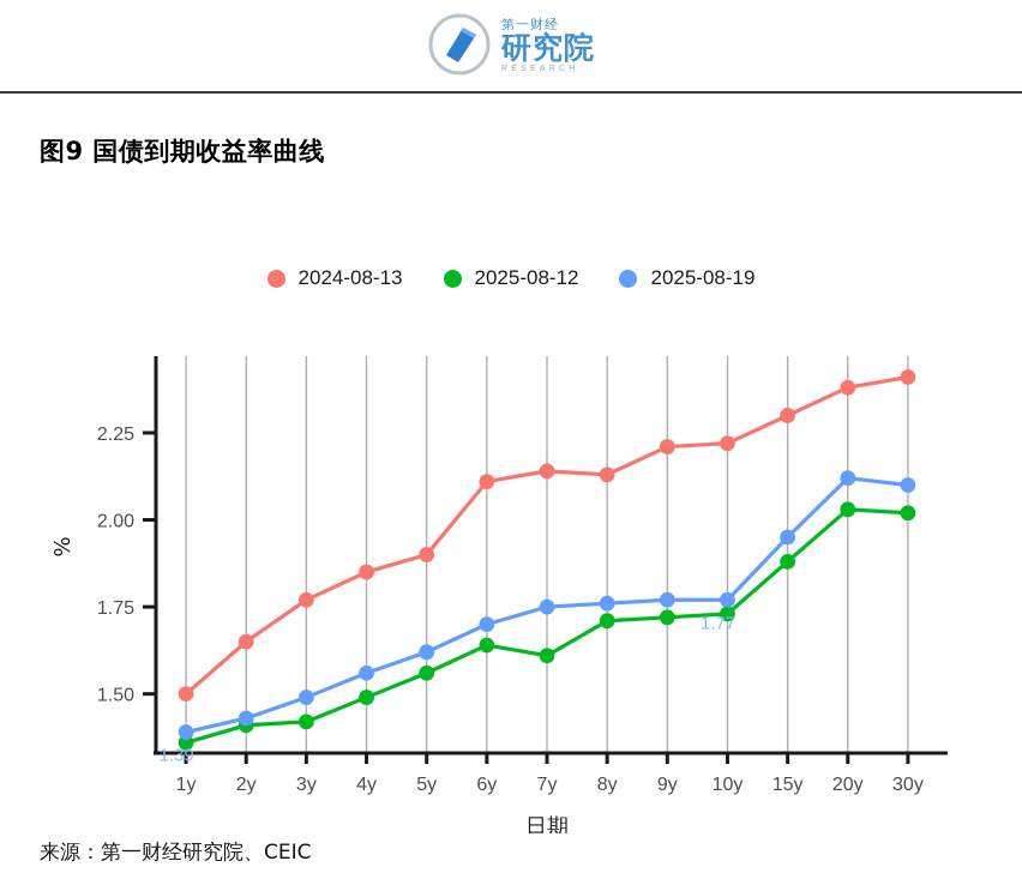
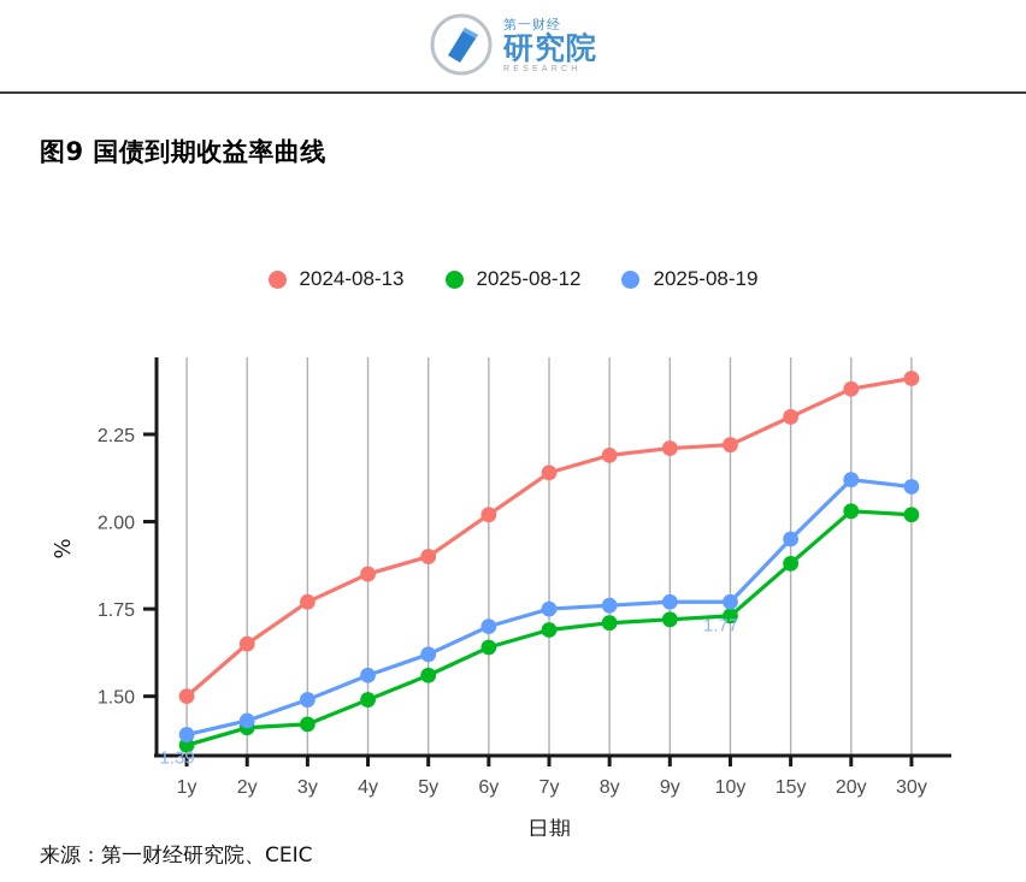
2024-08-13/6y: 2.11 -> 2.02
2025-08-12/7y: 1.61 -> 1.69
2024-08-13/8y: 2.13 -> 2.19
